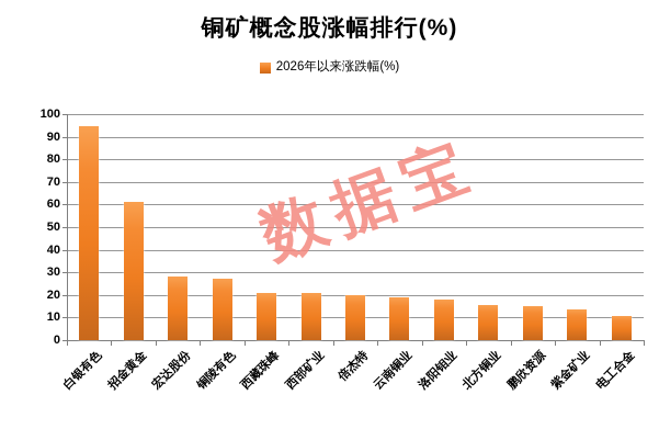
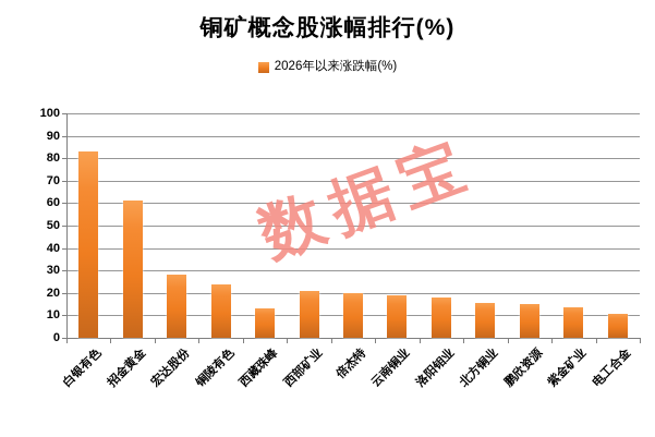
白银有色: 94 -> 83
铜陵有色: 27 -> 24
西藏珠峰: 21 -> 13
